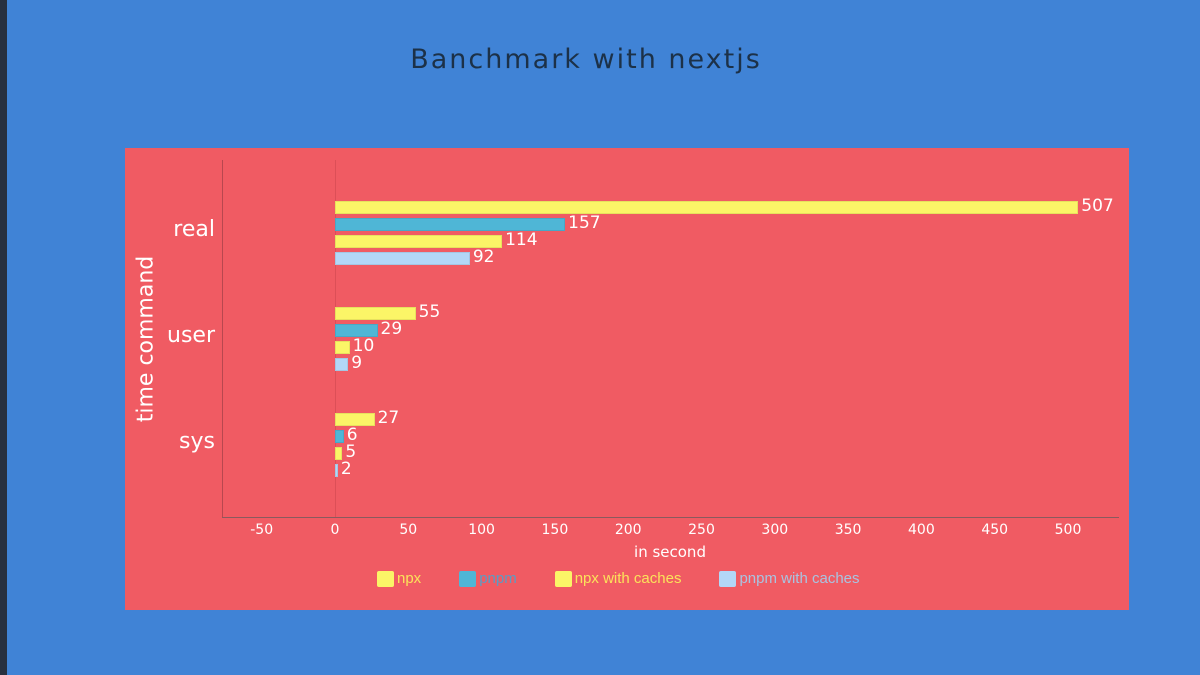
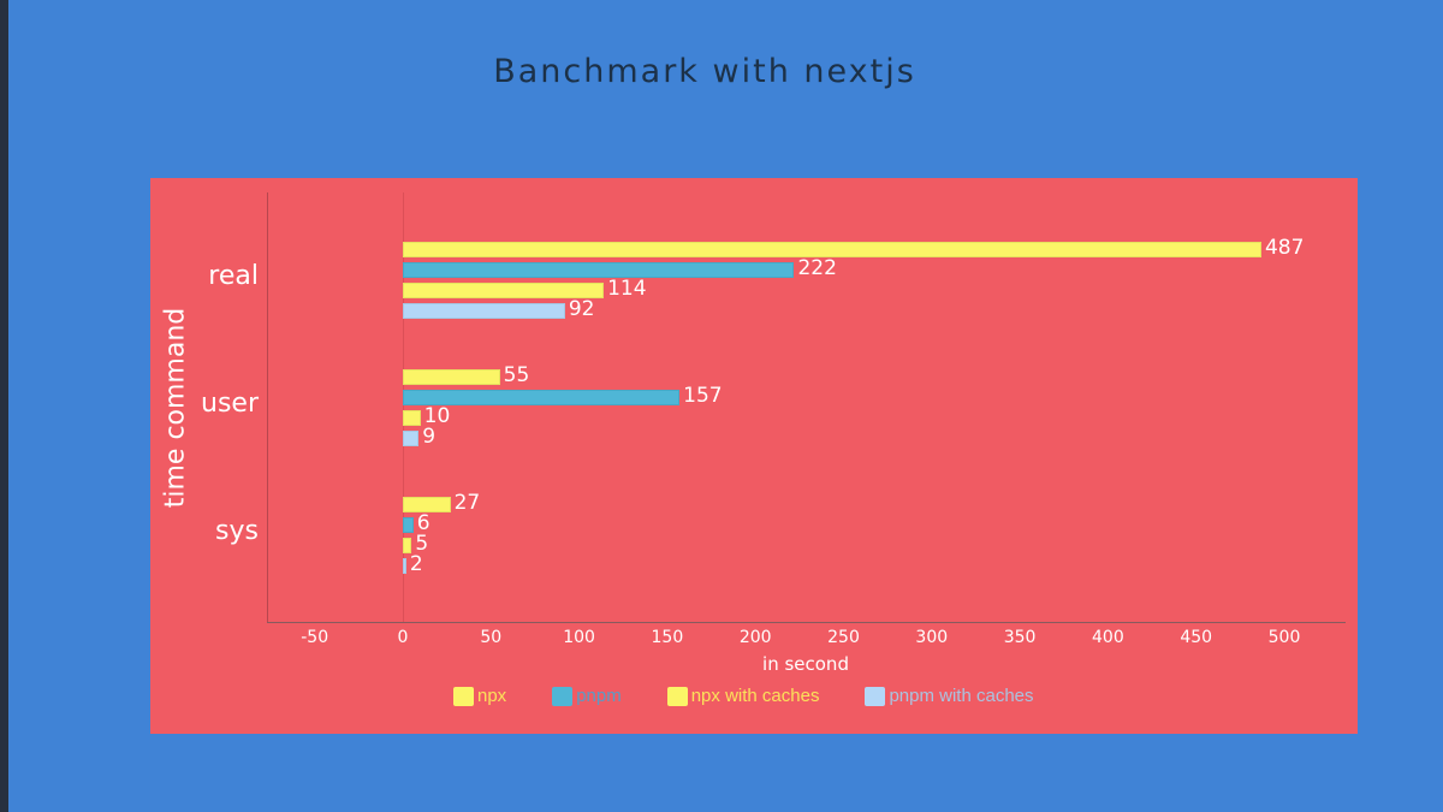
npx/real: 507 -> 487
pnpm/real: 157 -> 222
pnpm/user: 29 -> 157
